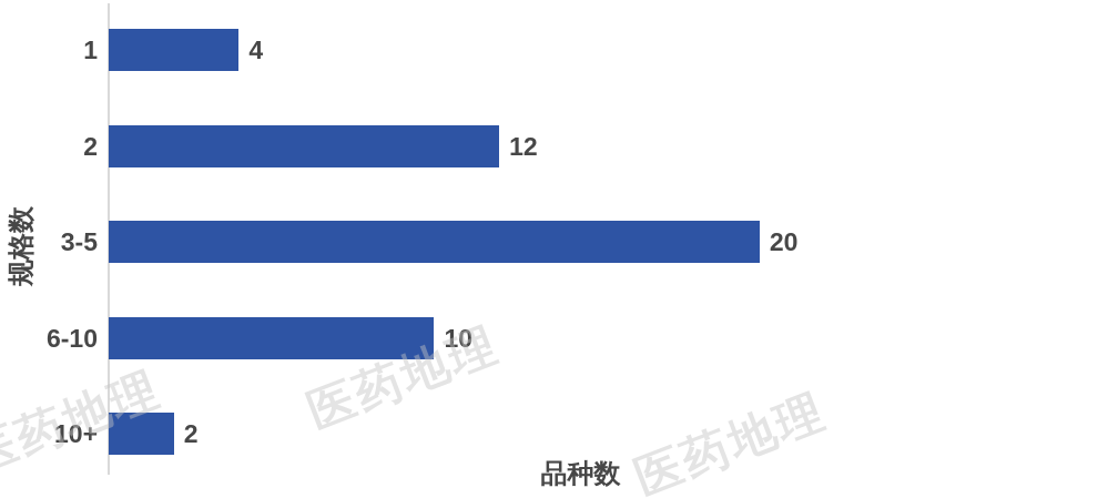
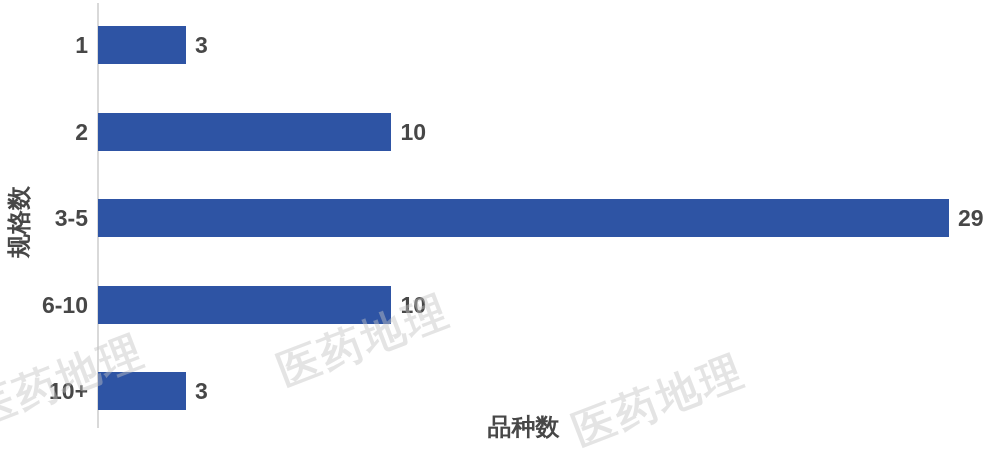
1: 4 -> 3
2: 12 -> 10
3-5: 20 -> 29
10+: 2 -> 3
